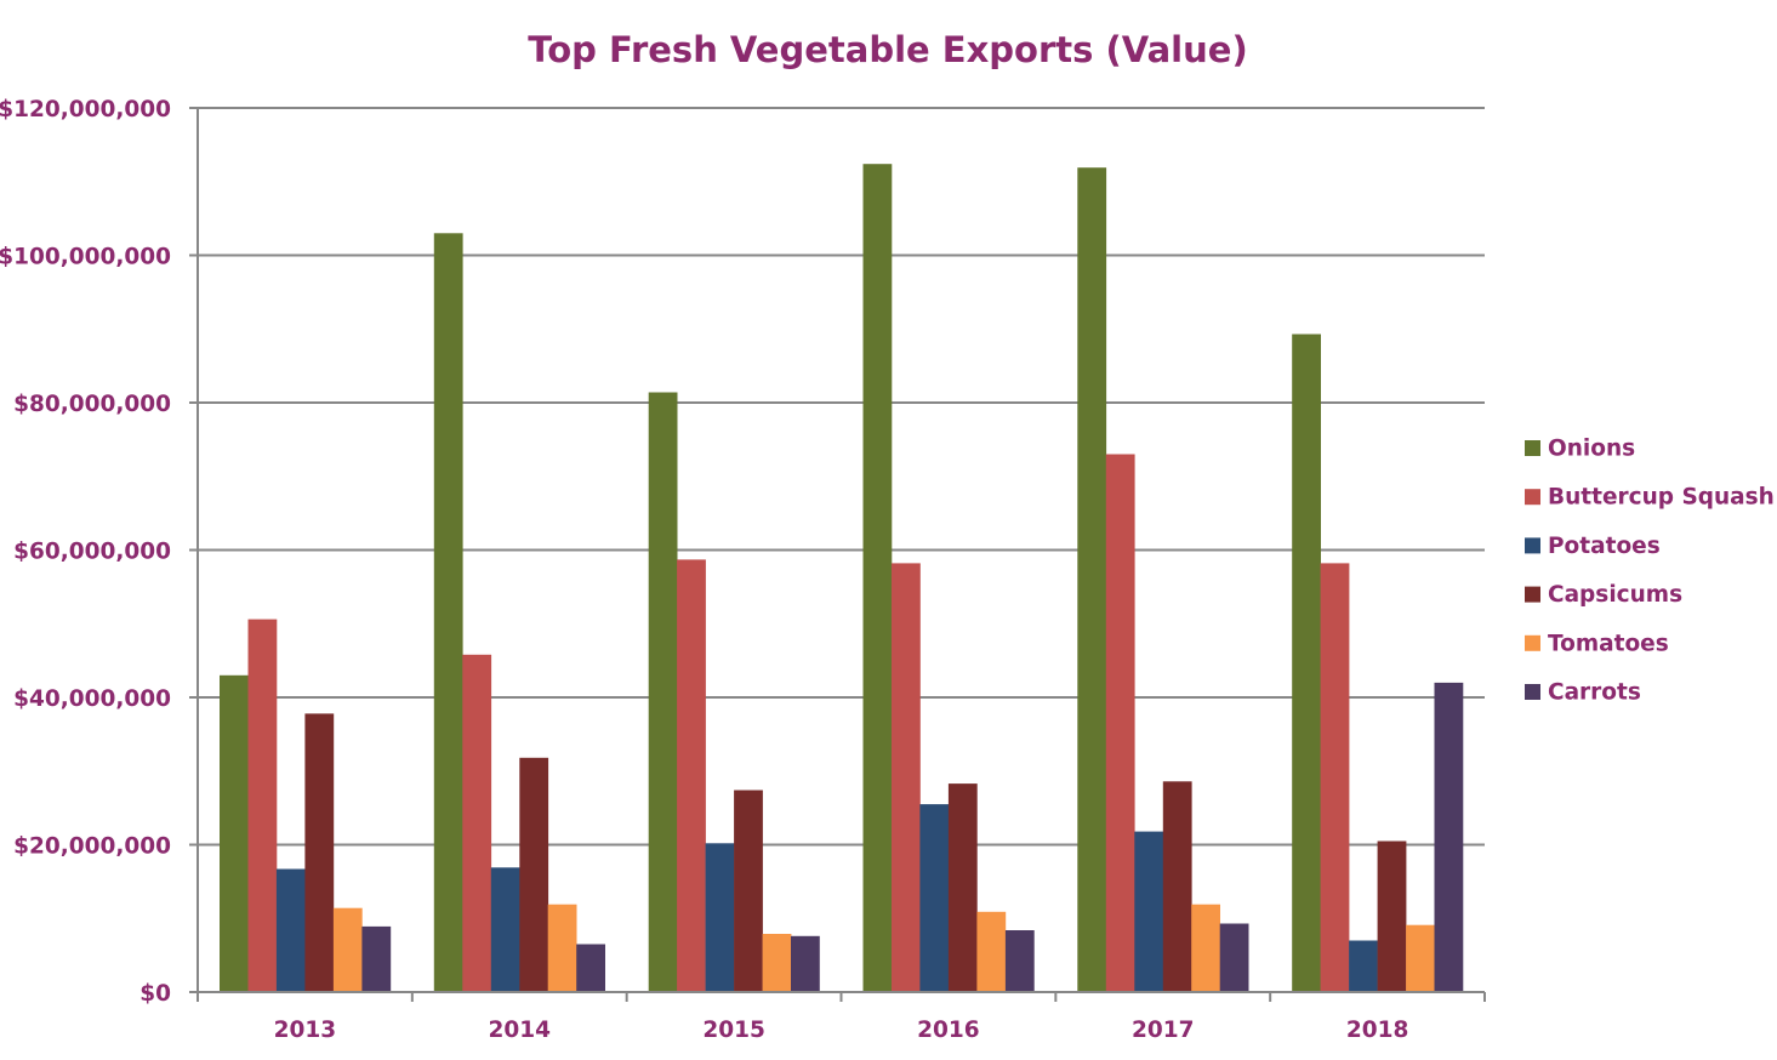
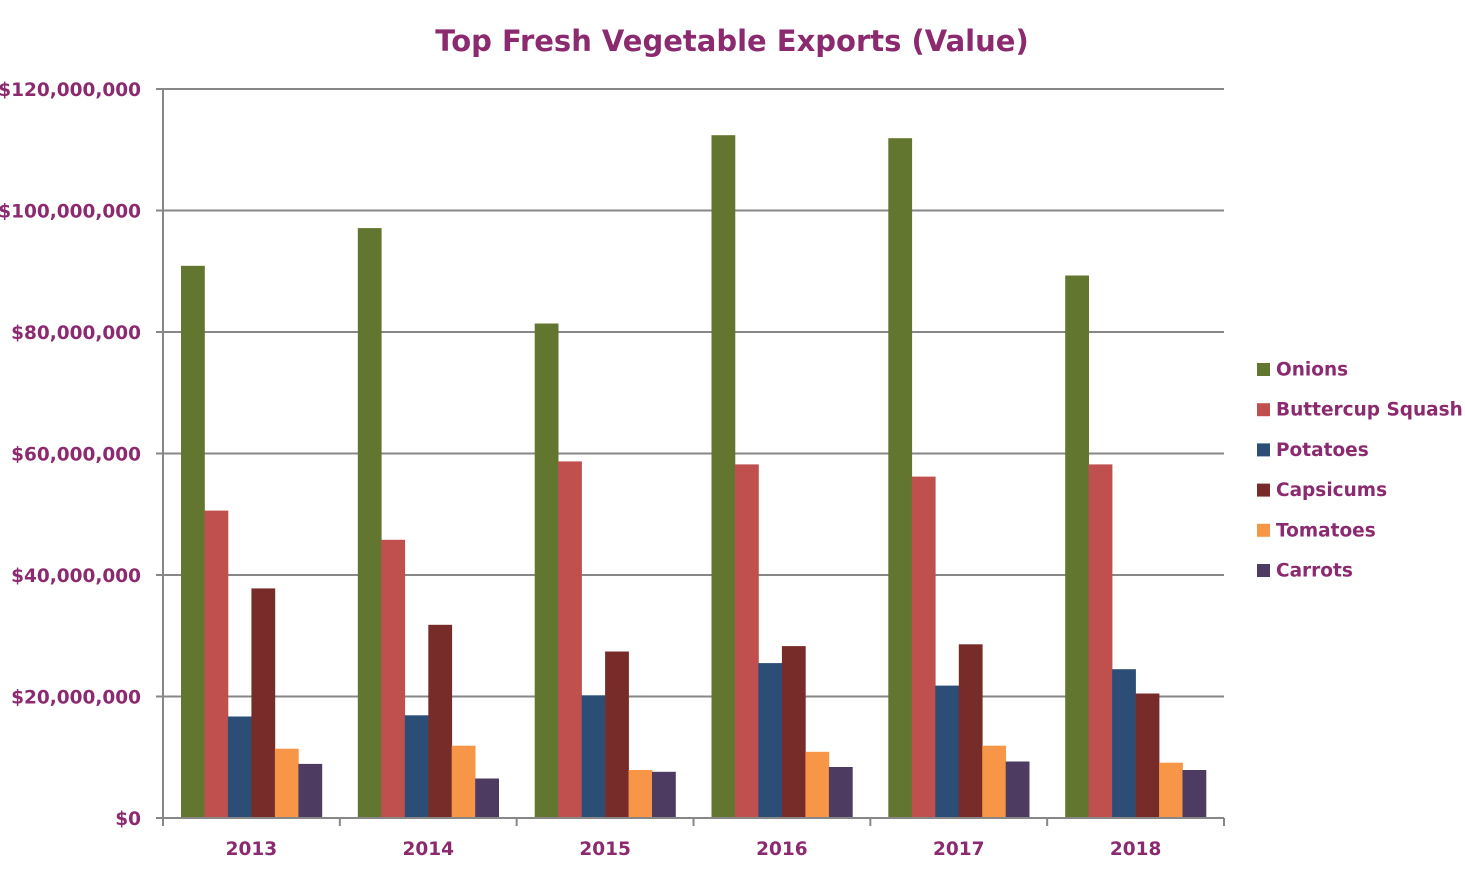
Onions/2013: $43000000 -> $91000000
Onions/2014: $103000000 -> $97000000
Buttercup Squash/2017: $73000000 -> $56000000
Potatoes/2018: $7000000 -> $24000000
Carrots/2018: $42000000 -> $8000000
